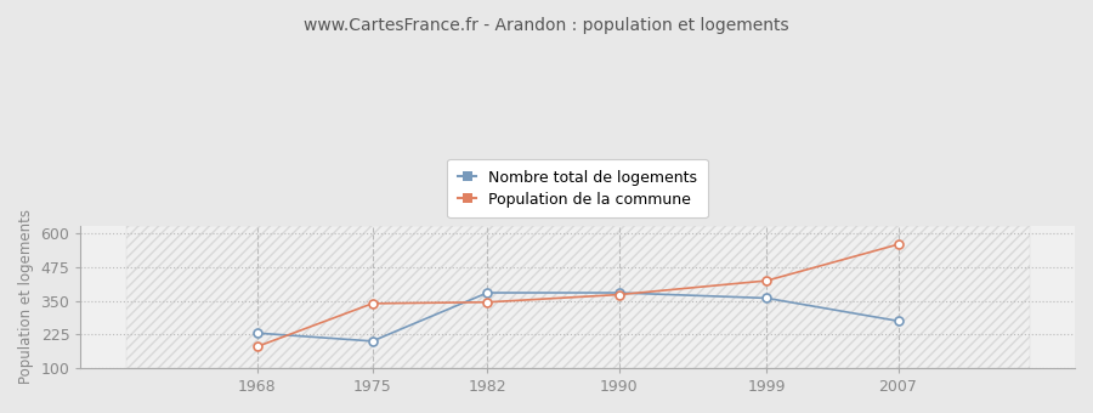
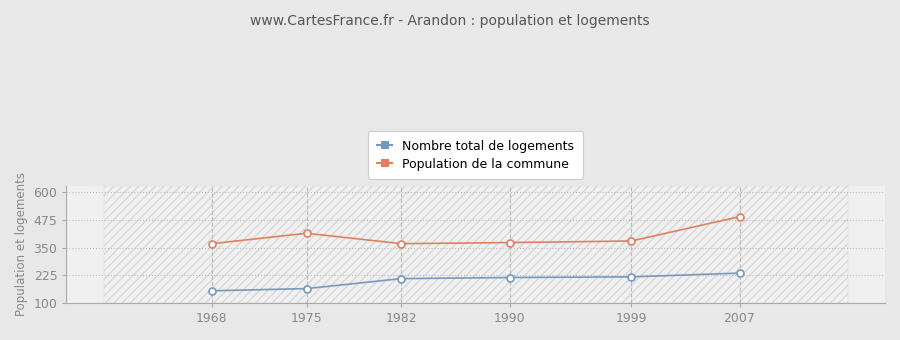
Nombre total de logements/1968: 230 -> 155
Population de la commune/1968: 180 -> 368
Nombre total de logements/1975: 200 -> 165
Population de la commune/1975: 340 -> 415
Nombre total de logements/1982: 380 -> 210
Population de la commune/1982: 345 -> 368
Nombre total de logements/1990: 380 -> 215
Nombre total de logements/1999: 360 -> 218
Population de la commune/1999: 425 -> 380
Nombre total de logements/2007: 275 -> 235
Population de la commune/2007: 560 -> 490
